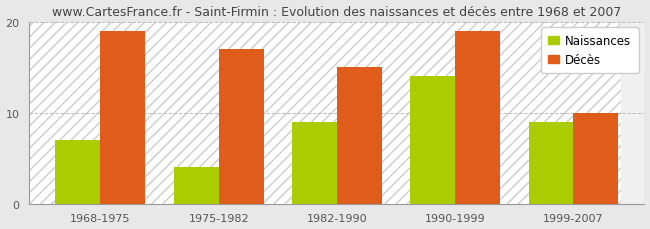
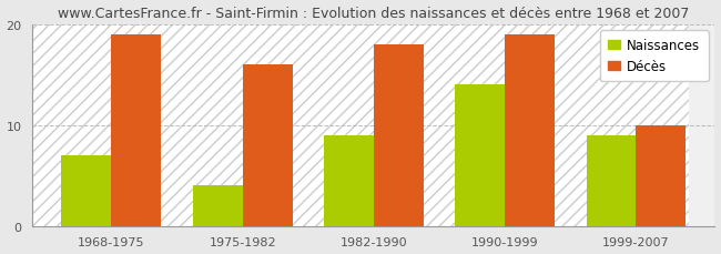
Décès/1975-1982: 17 -> 16
Décès/1982-1990: 15 -> 18
